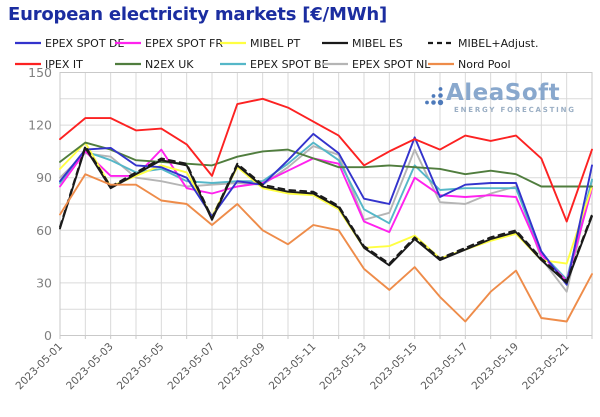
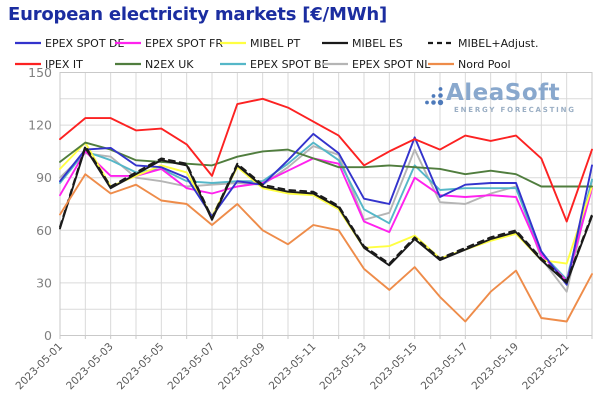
EPEX SPOT FR/2023-05-01: 85 -> 80
Nord Pool/2023-05-03: 86 -> 81
EPEX SPOT FR/2023-05-05: 106 -> 95
